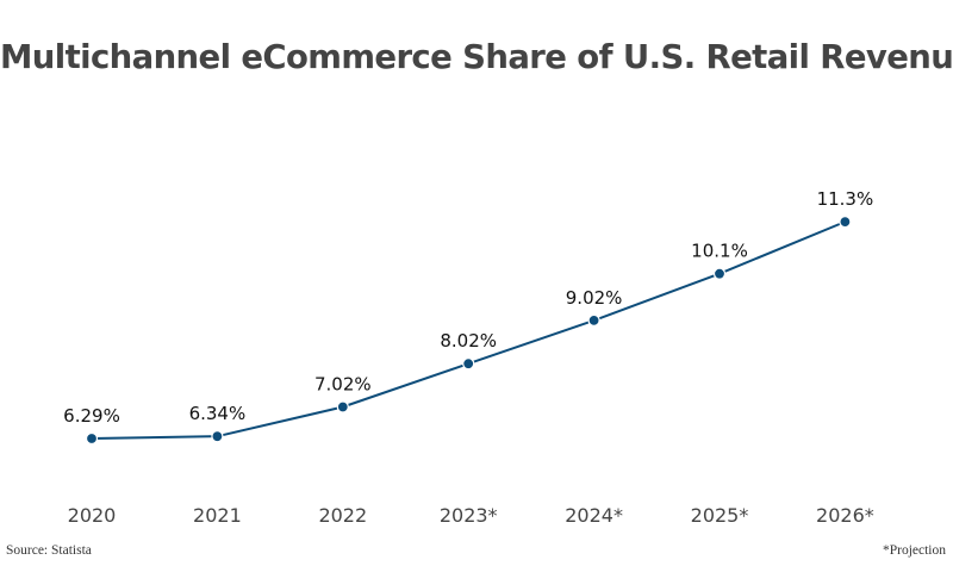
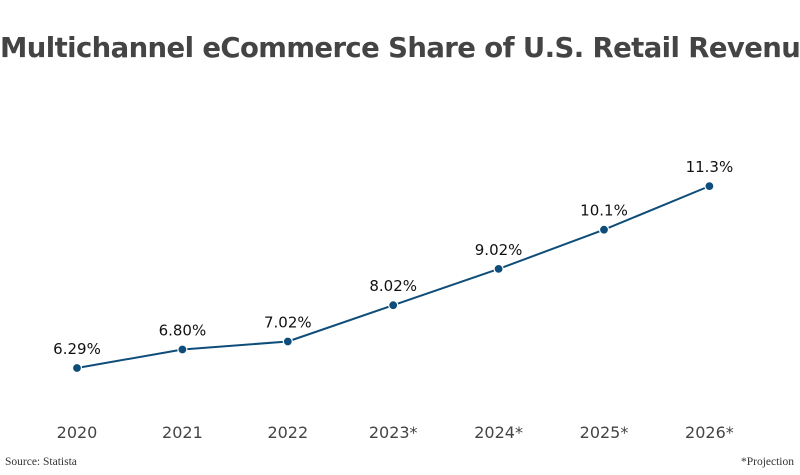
2021: 6.34% -> 6.80%
